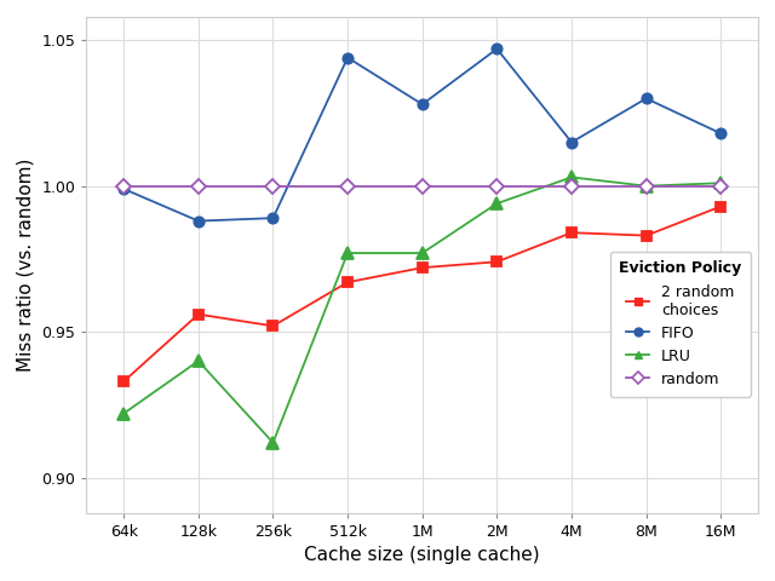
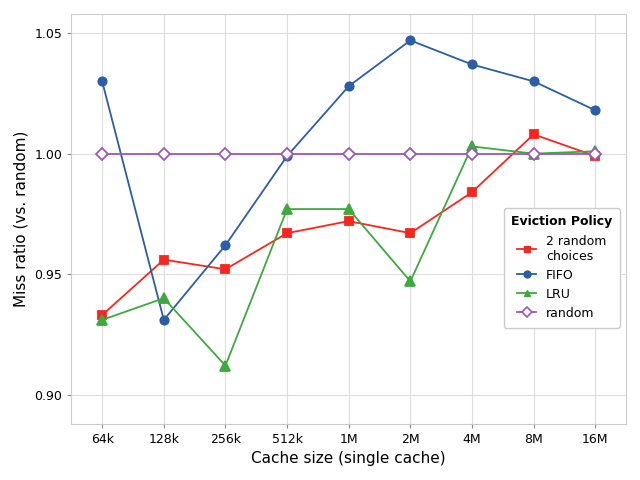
FIFO/64k: 0.999 -> 1.030
LRU/64k: 0.922 -> 0.931
FIFO/128k: 0.988 -> 0.931
FIFO/256k: 0.989 -> 0.962
FIFO/512k: 1.044 -> 0.999
2 random choices/2M: 0.974 -> 0.967
LRU/2M: 0.994 -> 0.947
FIFO/4M: 1.015 -> 1.037
2 random choices/8M: 0.983 -> 1.008
2 random choices/16M: 0.993 -> 0.999
